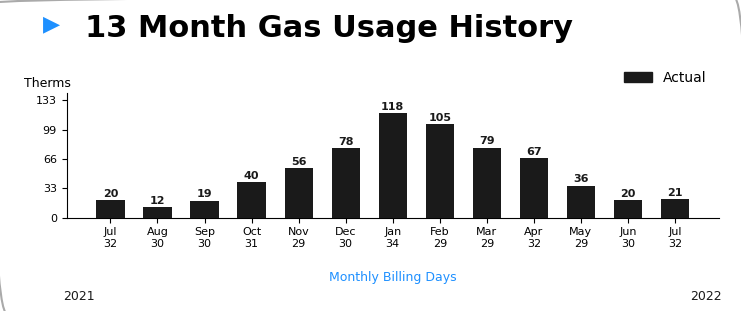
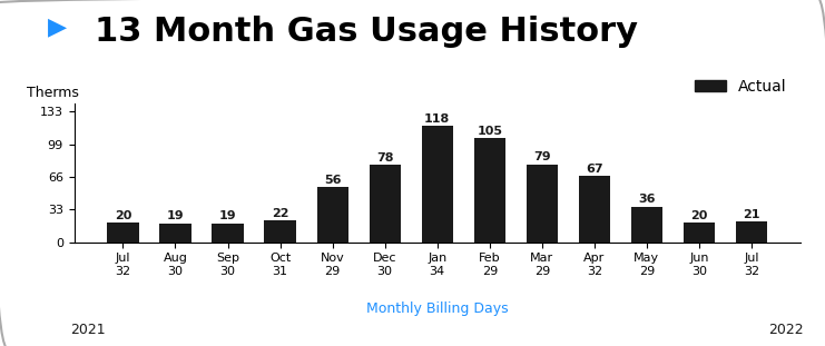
Aug 30: 12 -> 19
Oct 31: 40 -> 22
